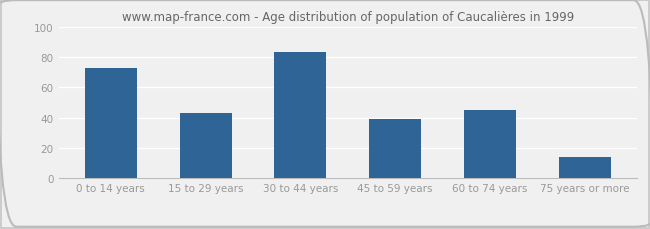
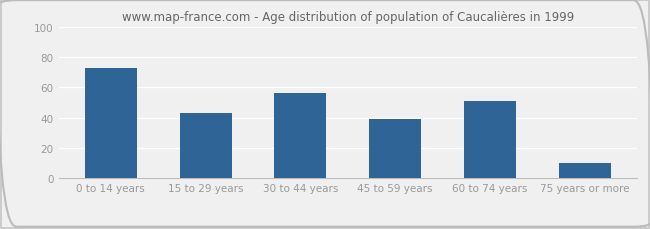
30 to 44 years: 83 -> 56
60 to 74 years: 45 -> 51
75 years or more: 14 -> 10
